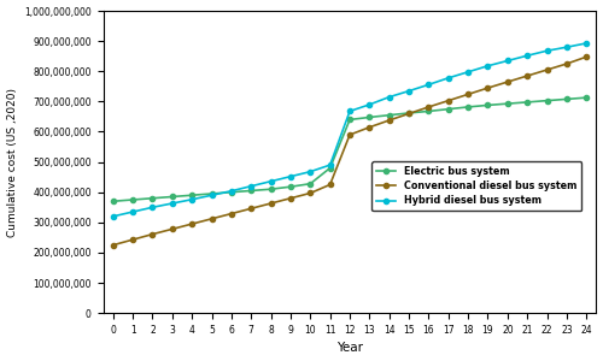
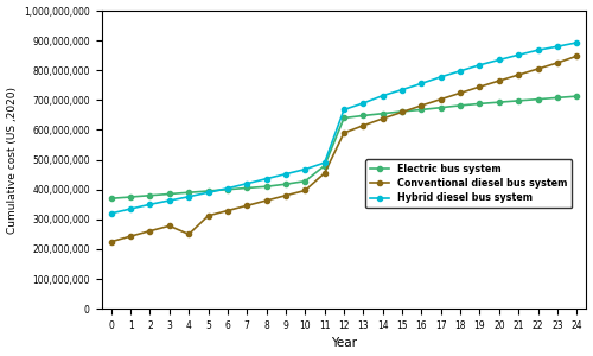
Conventional diesel bus system/4: 295,000,000 -> 250,000,000
Conventional diesel bus system/11: 425,000,000 -> 455,000,000
